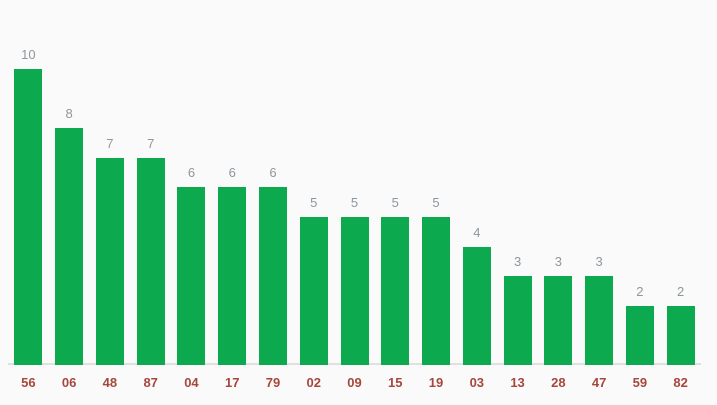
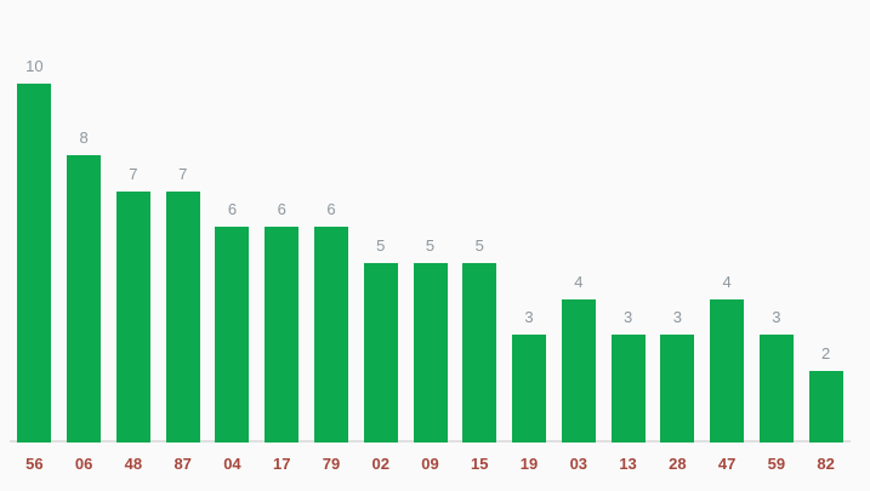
19: 5 -> 3
47: 3 -> 4
59: 2 -> 3
